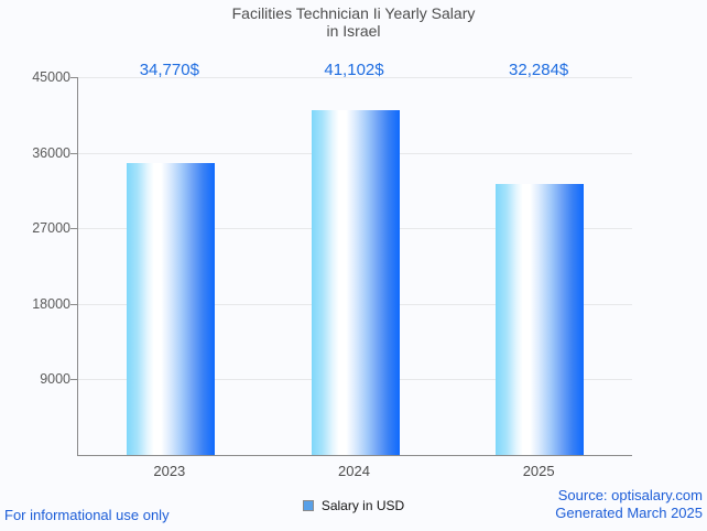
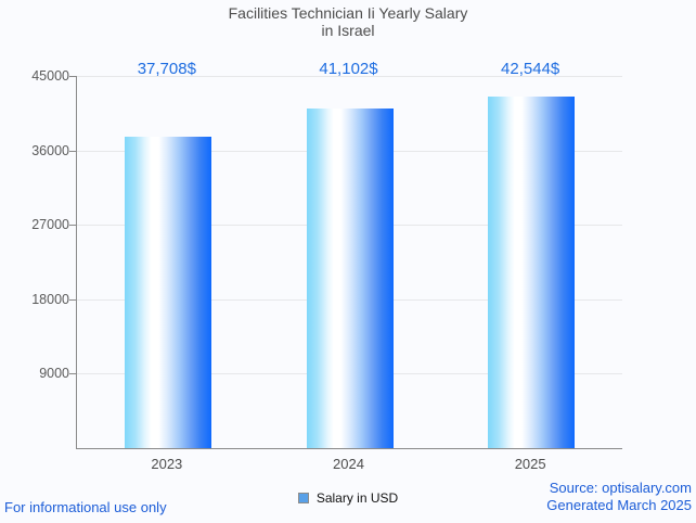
2023: 34,770 -> 37,708
2025: 32,284 -> 42,544
